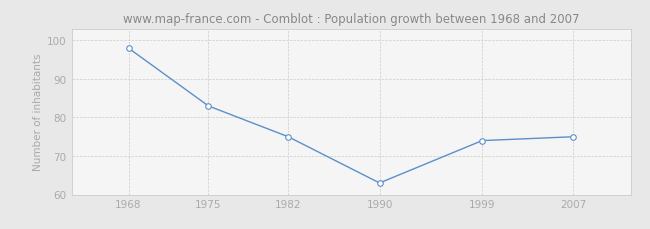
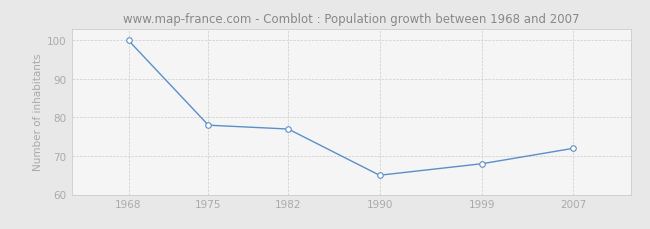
1968: 98 -> 100
1975: 83 -> 78
1982: 75 -> 77
1990: 63 -> 65
1999: 74 -> 68
2007: 75 -> 72
